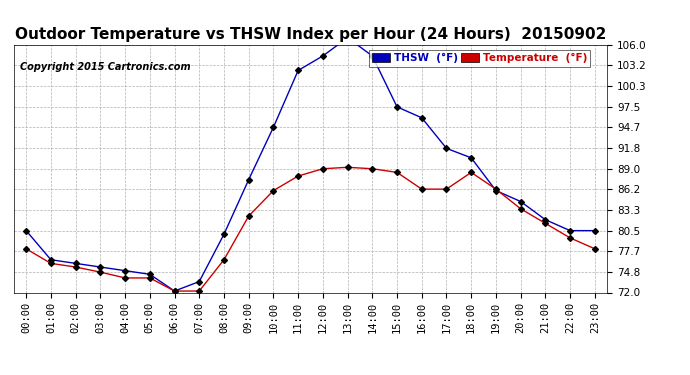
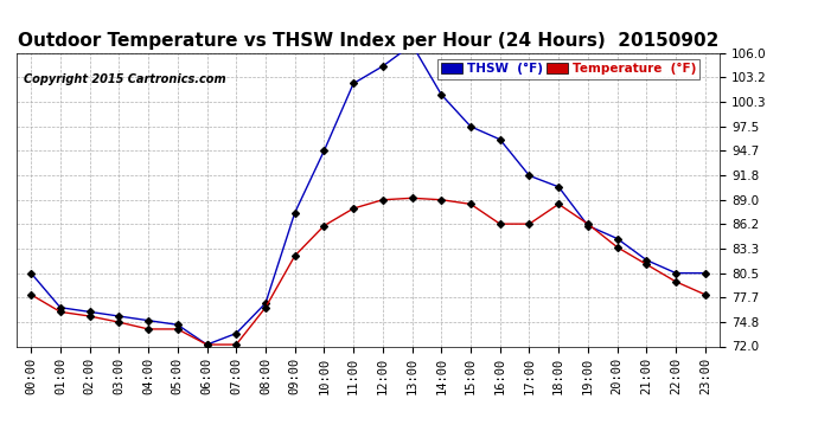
THSW (°F)/08:00: 80.0 -> 77.0
THSW (°F)/14:00: 104.5 -> 101.2
